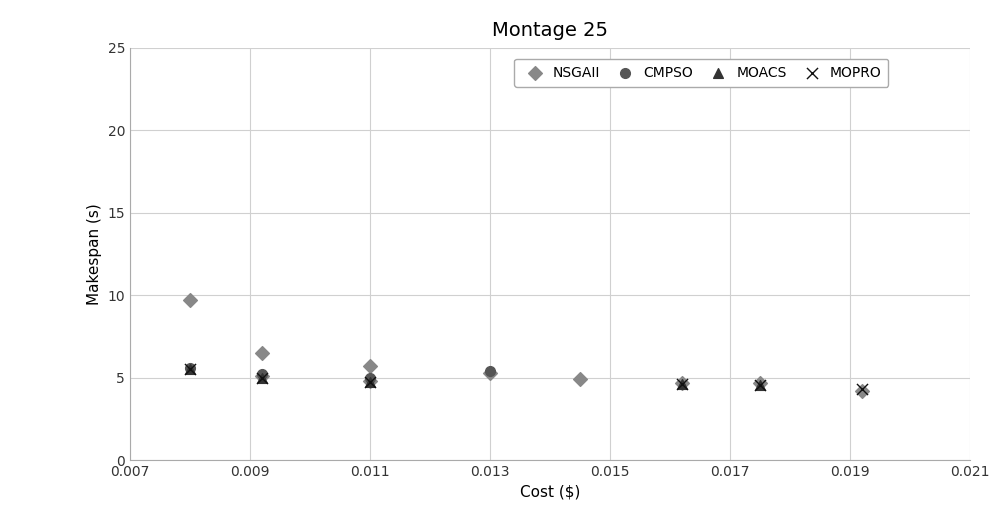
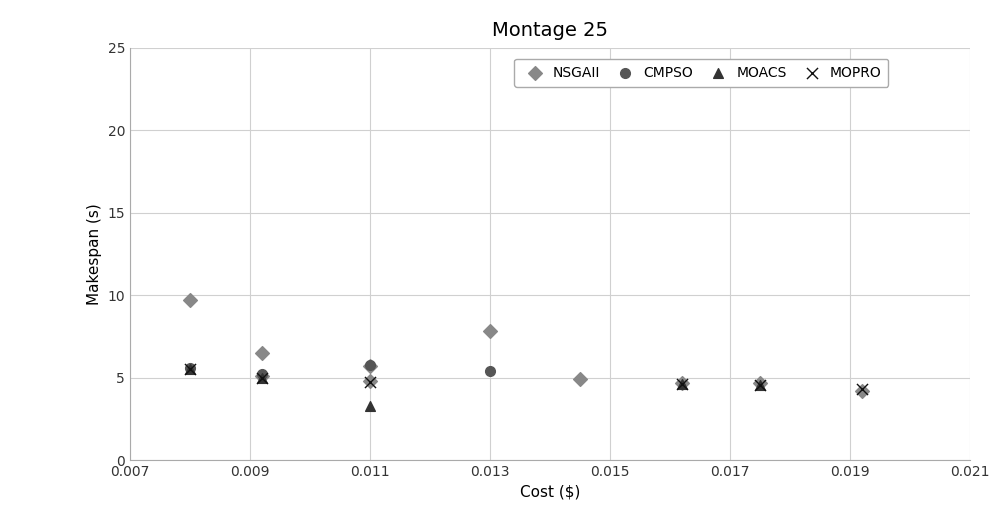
CMPSO/0.011: 5.0 -> 5.8
MOACS/0.011: 4.8 -> 3.3
NSGAII/0.013: 5.3 -> 7.8
